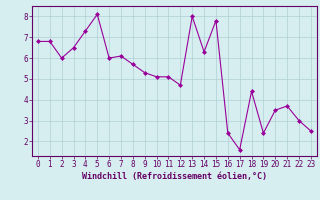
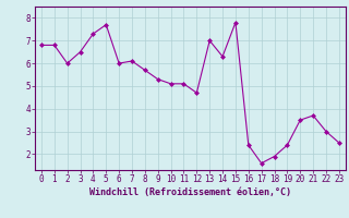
5: 8.1 -> 7.7
13: 8.0 -> 7.0
18: 4.4 -> 1.9
